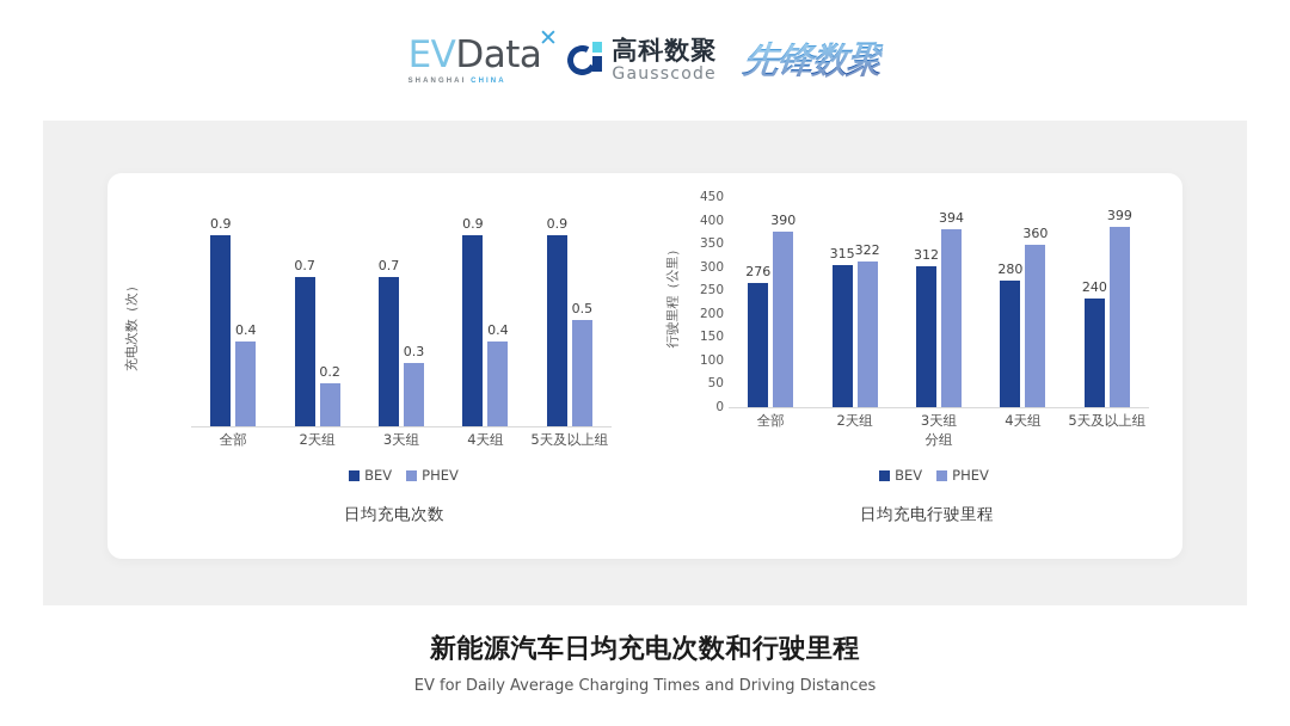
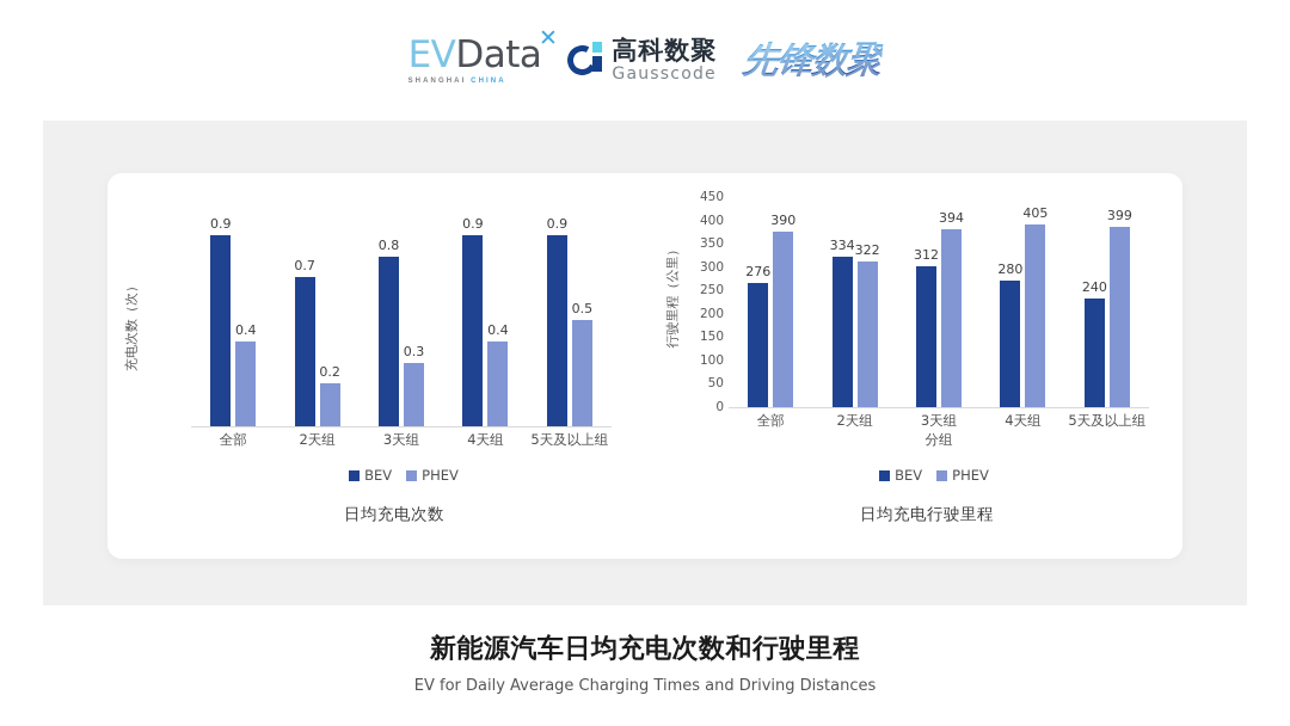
日均充电次数/BEV/3天组: 0.7 -> 0.8
日均充电行驶里程/BEV/2天组: 315 -> 334
日均充电行驶里程/PHEV/4天组: 360 -> 405
